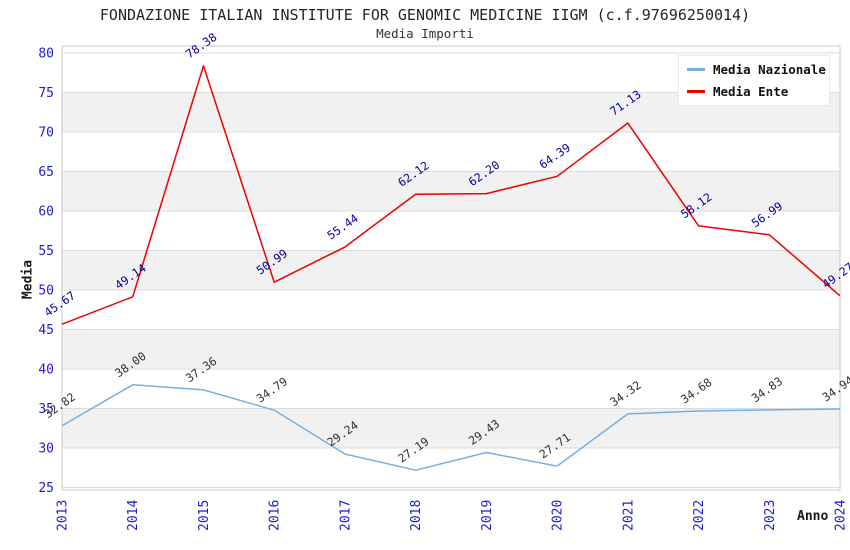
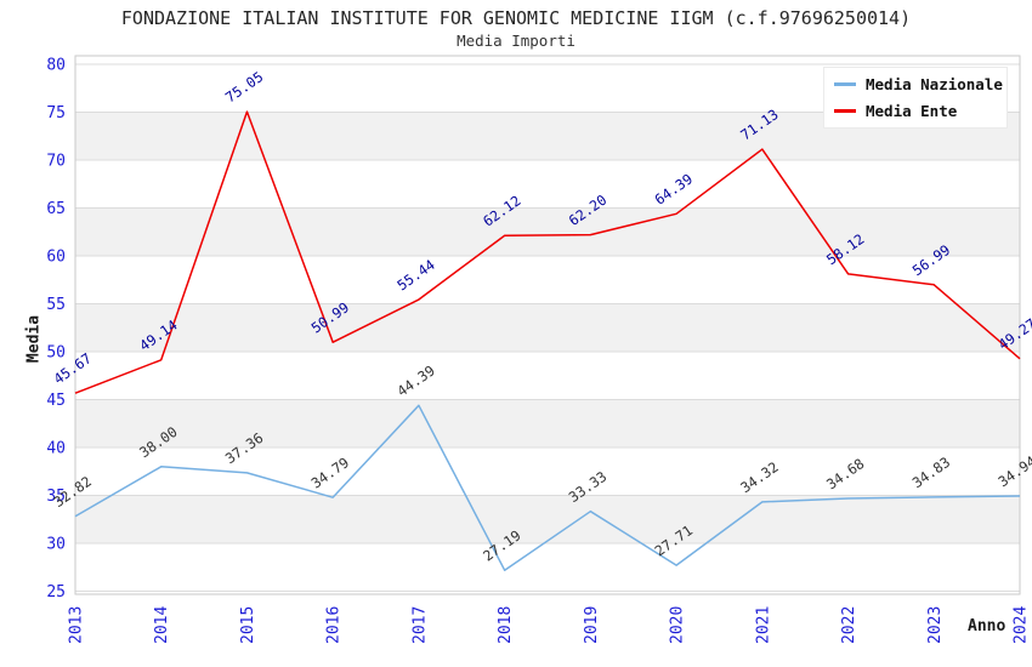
Media Ente/2015: 78.38 -> 75.05
Media Nazionale/2017: 29.24 -> 44.39
Media Nazionale/2019: 29.43 -> 33.33
